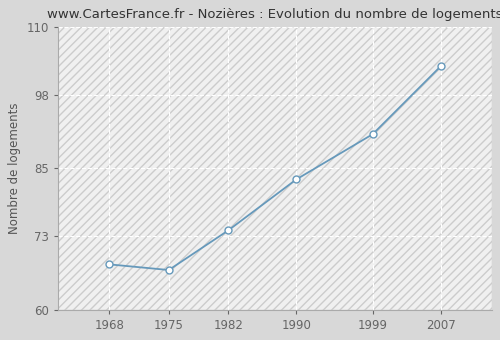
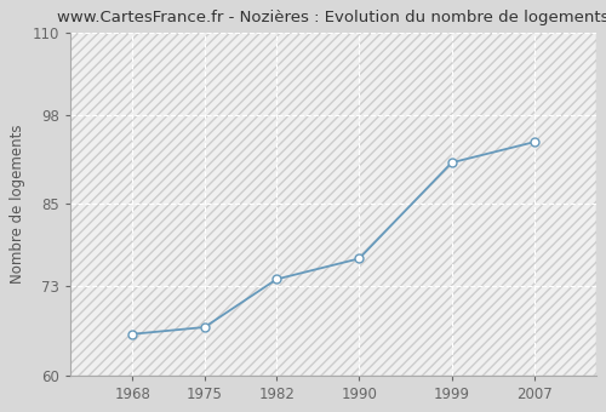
1968: 68 -> 66
1990: 83 -> 77
2007: 103 -> 94
